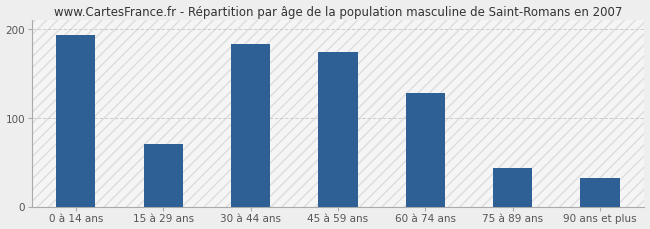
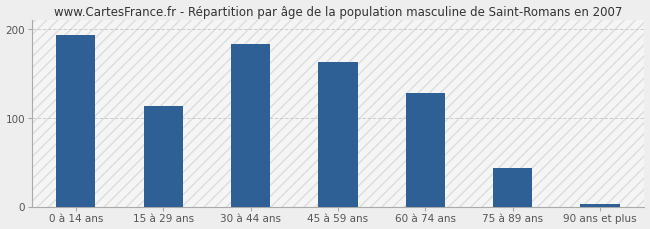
15 à 29 ans: 70 -> 113
45 à 59 ans: 174 -> 163
90 ans et plus: 32 -> 3
